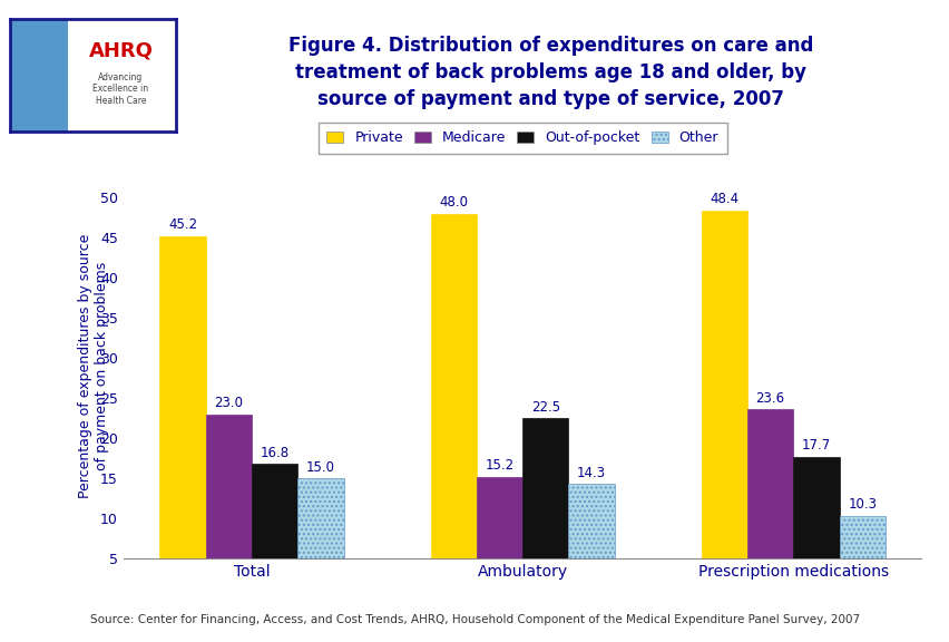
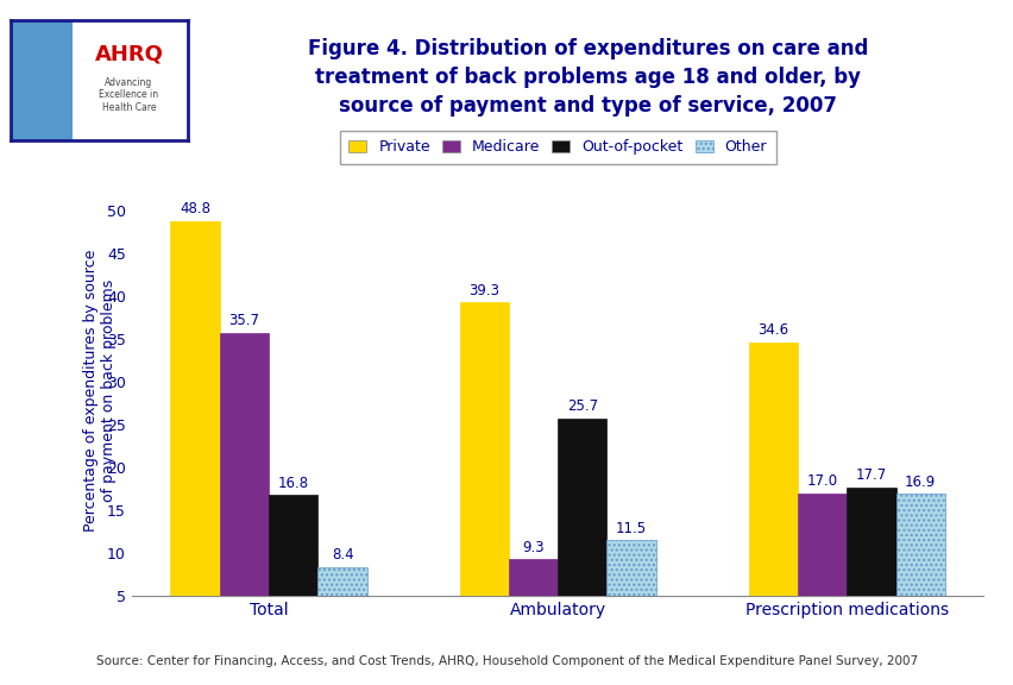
Private/Total: 45.2 -> 48.8
Medicare/Total: 23.0 -> 35.7
Other/Total: 15.0 -> 8.4
Private/Ambulatory: 48.0 -> 39.3
Medicare/Ambulatory: 15.2 -> 9.3
Out-of-pocket/Ambulatory: 22.5 -> 25.7
Other/Ambulatory: 14.3 -> 11.5
Private/Prescription medications: 48.4 -> 34.6
Medicare/Prescription medications: 23.6 -> 17.0
Other/Prescription medications: 10.3 -> 16.9
